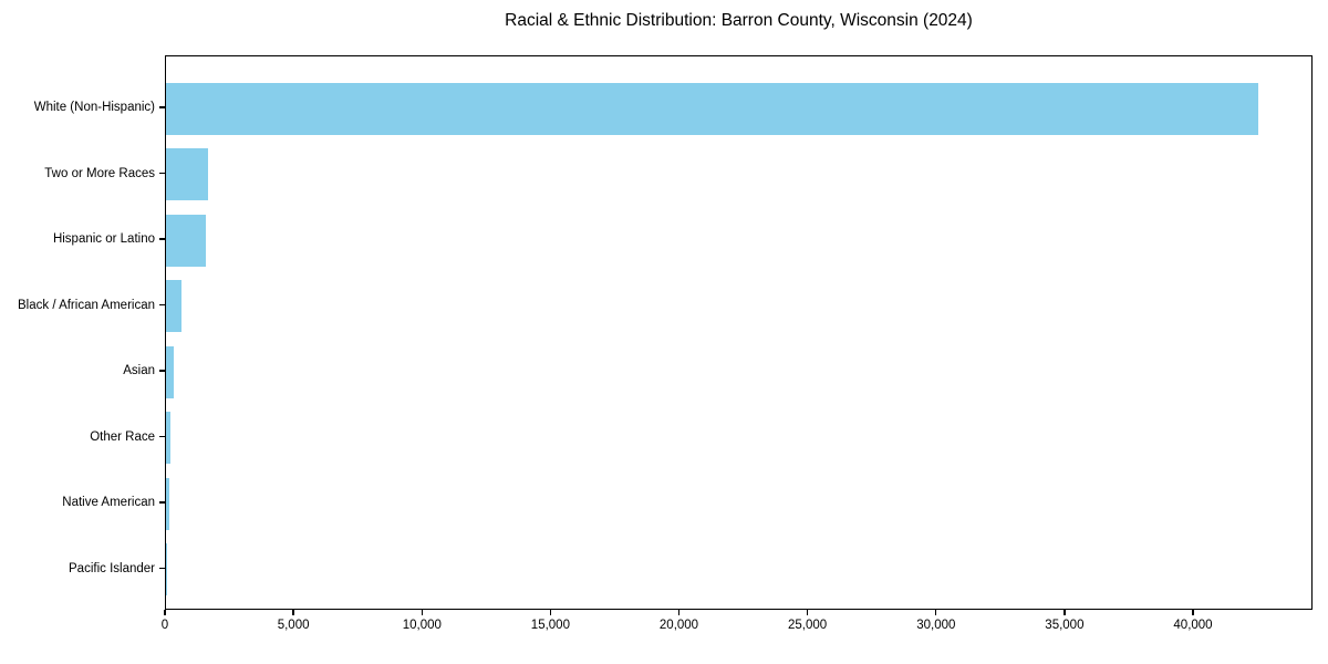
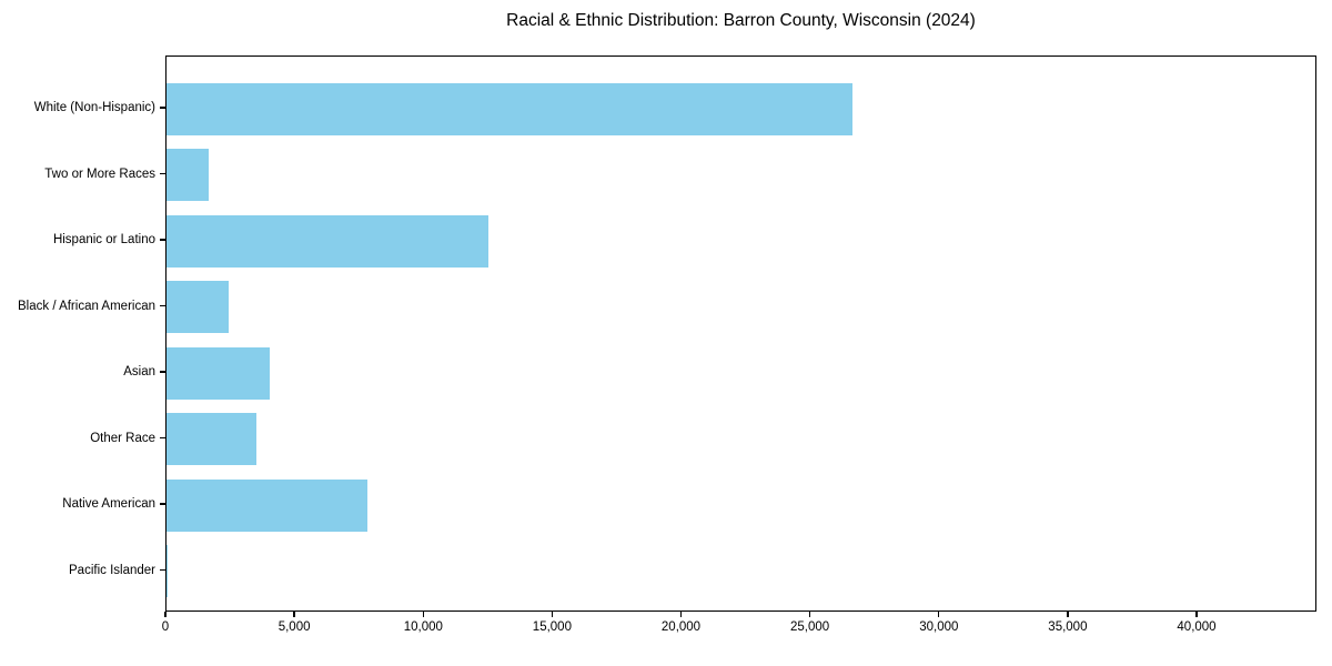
White (Non-Hispanic): 42500 -> 26600
Hispanic or Latino: 1500 -> 12500
Black / African American: 600 -> 2400
Asian: 300 -> 4000
Other Race: 200 -> 3500
Native American: 100 -> 7800
